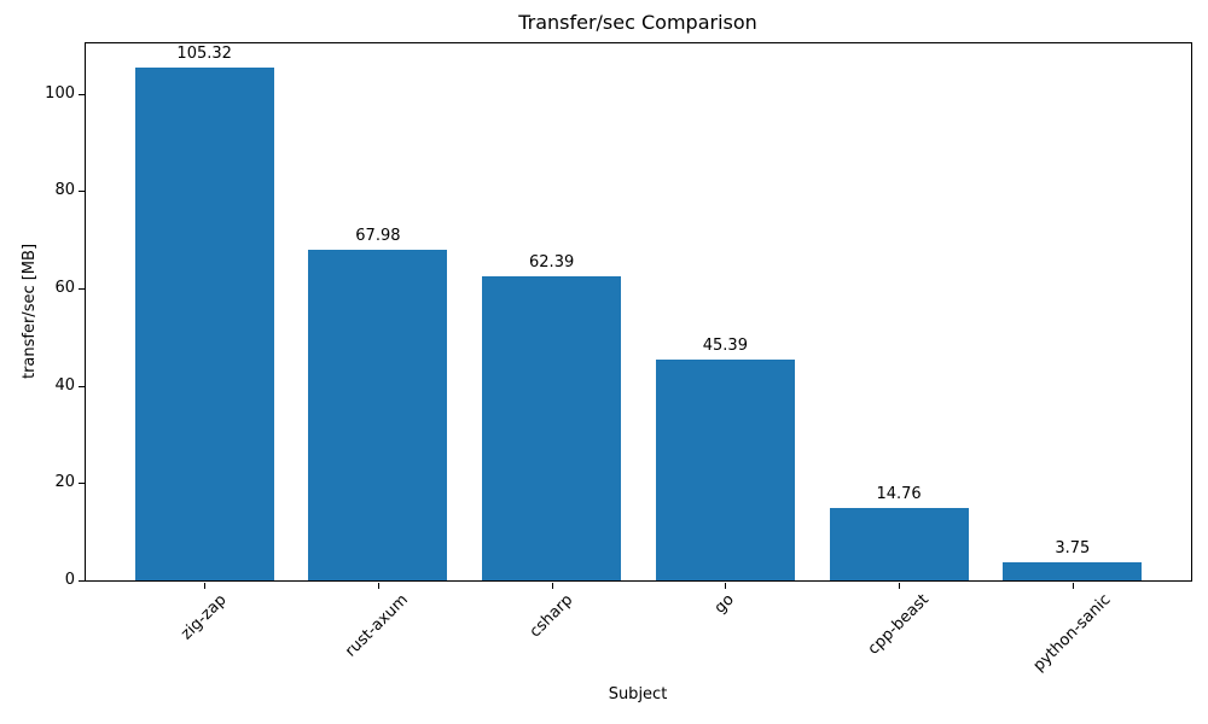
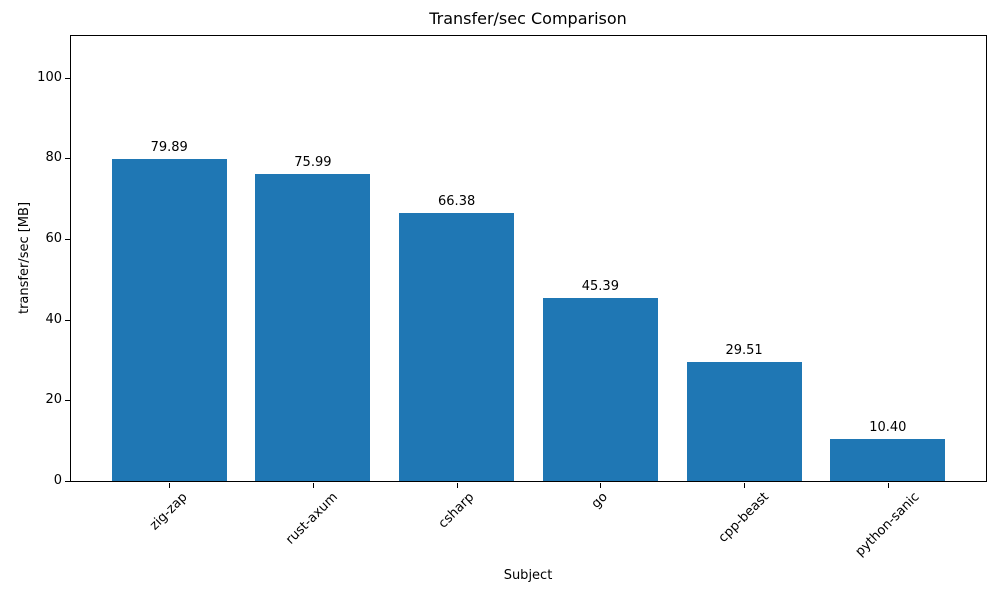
zig-zap: 105.32 -> 79.89
rust-axum: 67.98 -> 75.99
csharp: 62.39 -> 66.38
cpp-beast: 14.76 -> 29.51
python-sanic: 3.75 -> 10.40
